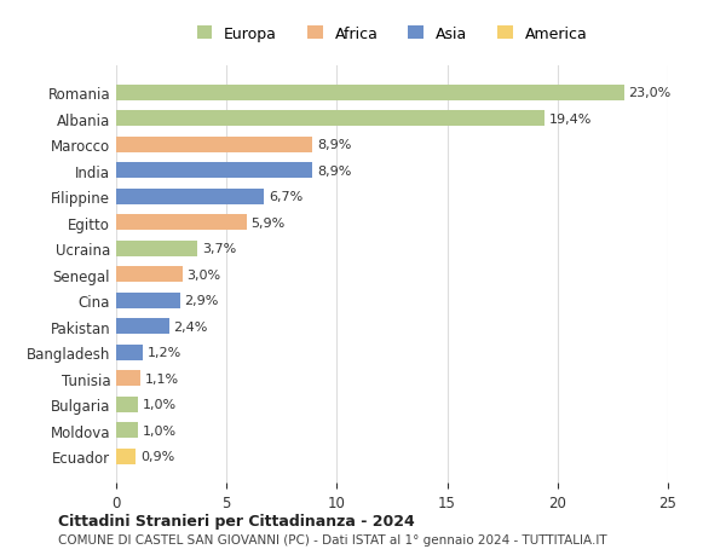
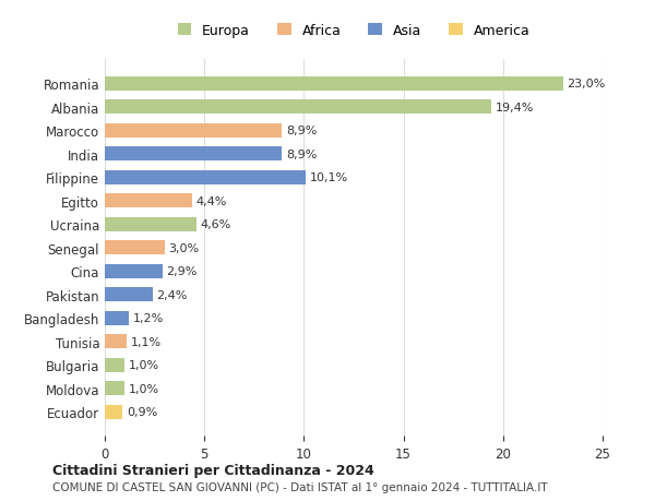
Filippine: 6,7% -> 10,1%
Egitto: 5,9% -> 4,4%
Ucraina: 3,7% -> 4,6%
